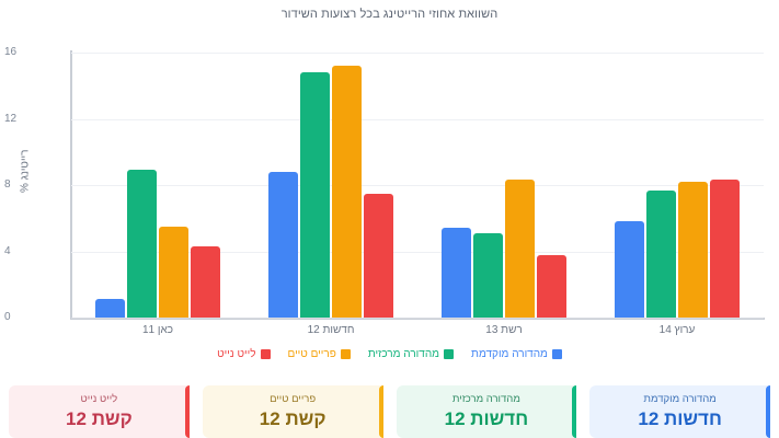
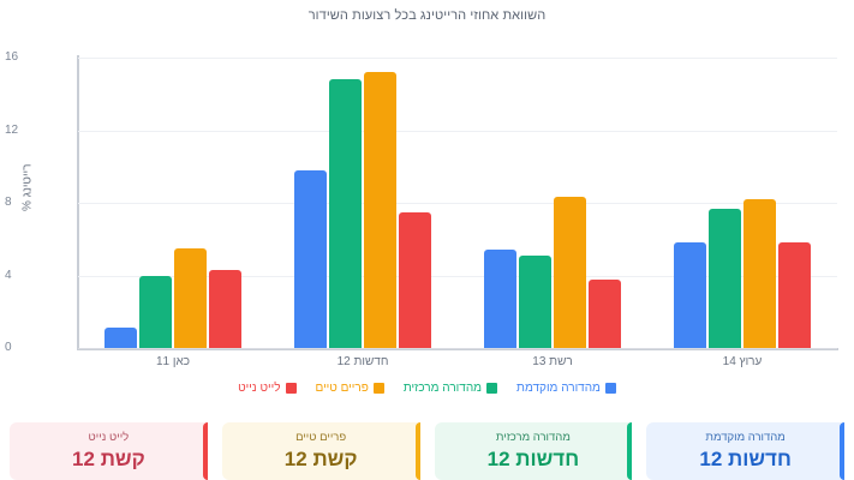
מהדורה מרכזית/כאן 11: 8.9 -> 4.0
מהדורה מוקדמת/חדשות 12: 8.8 -> 9.8
לייט נייט/ערוץ 14: 8.3 -> 5.8
